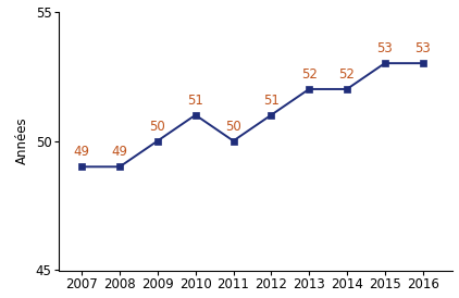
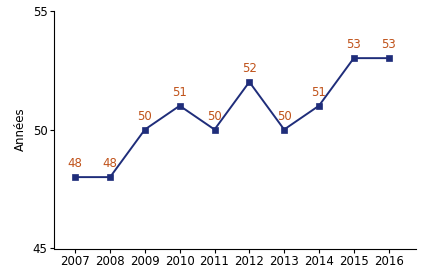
2007: 49 -> 48
2008: 49 -> 48
2012: 51 -> 52
2013: 52 -> 50
2014: 52 -> 51
